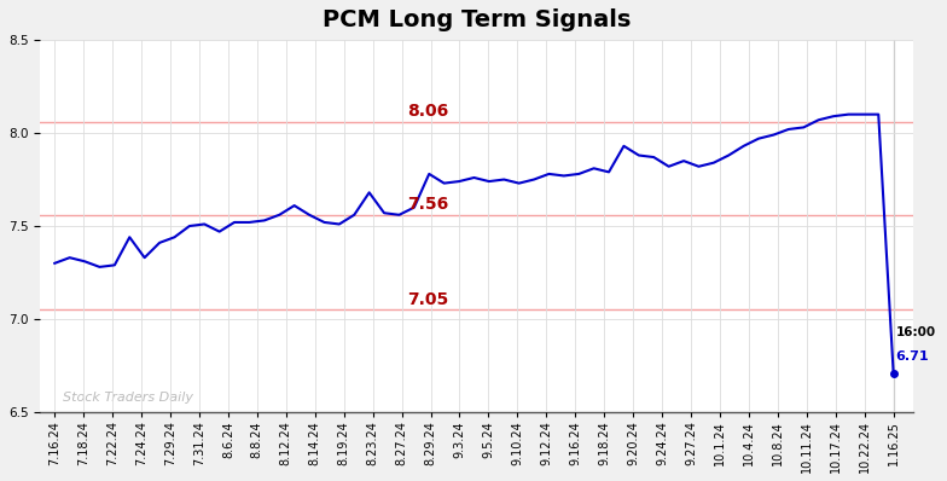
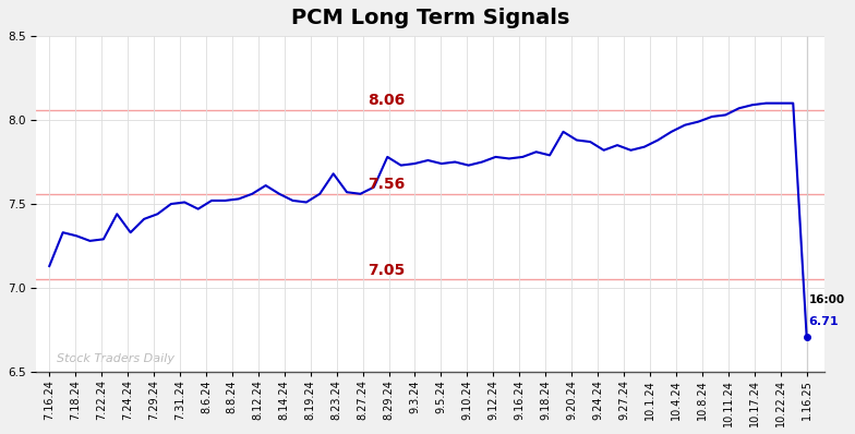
7.16.24: 7.30 -> 7.13
